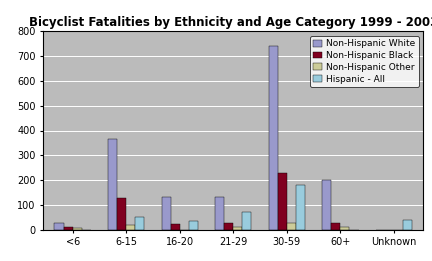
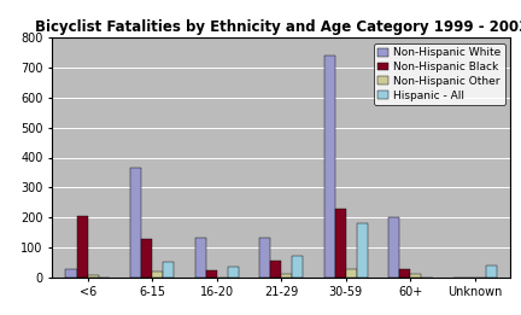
Non-Hispanic Black/<6: 10 -> 205
Non-Hispanic Black/21-29: 28 -> 55
